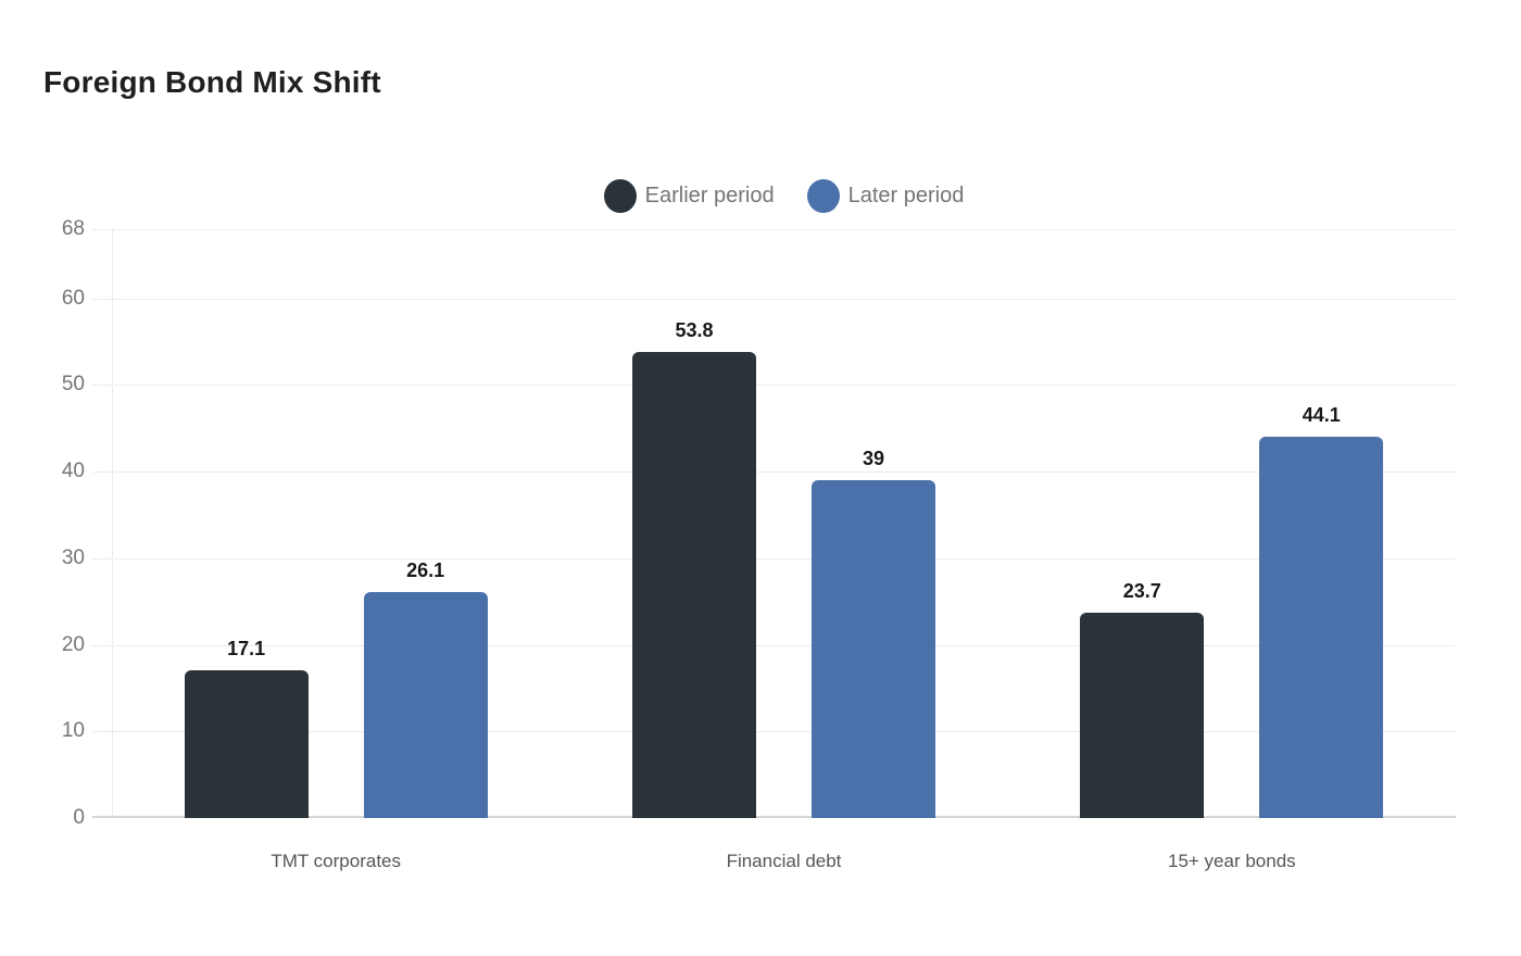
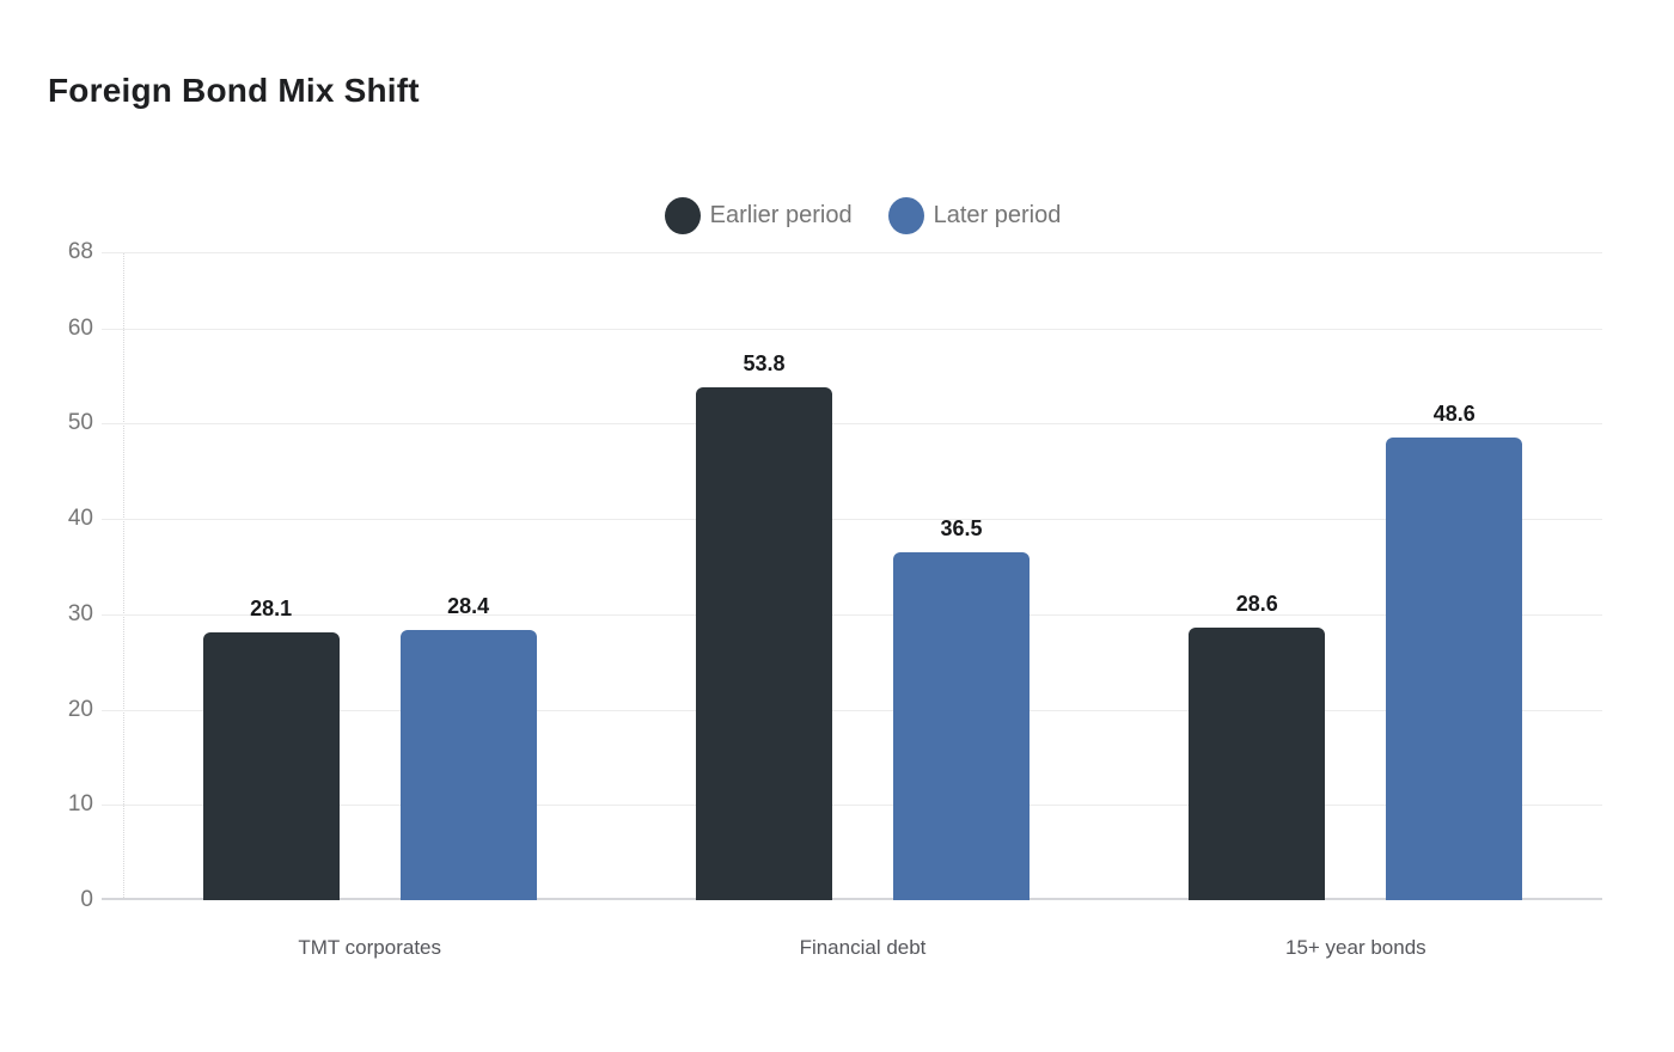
Earlier period/TMT corporates: 17.1 -> 28.1
Later period/TMT corporates: 26.1 -> 28.4
Later period/Financial debt: 39 -> 36.5
Earlier period/15+ year bonds: 23.7 -> 28.6
Later period/15+ year bonds: 44.1 -> 48.6
